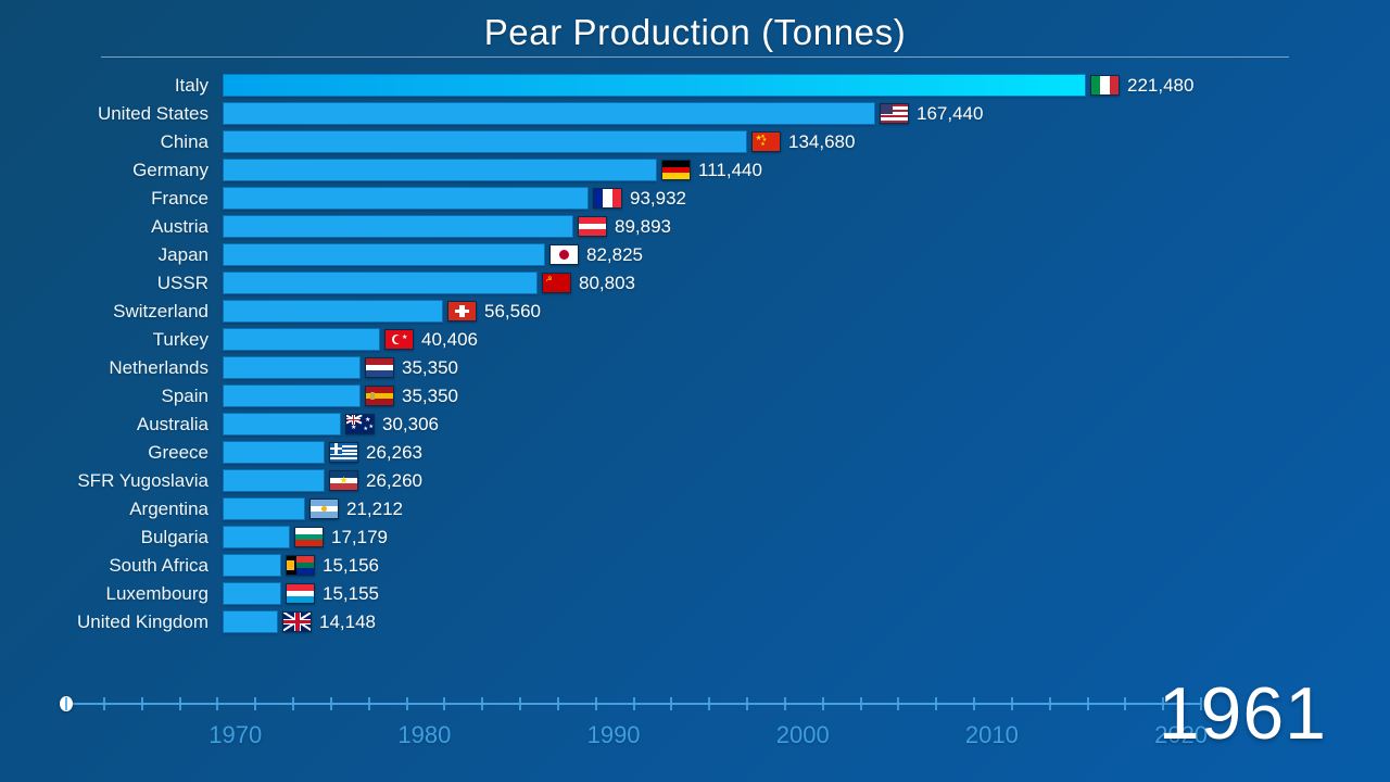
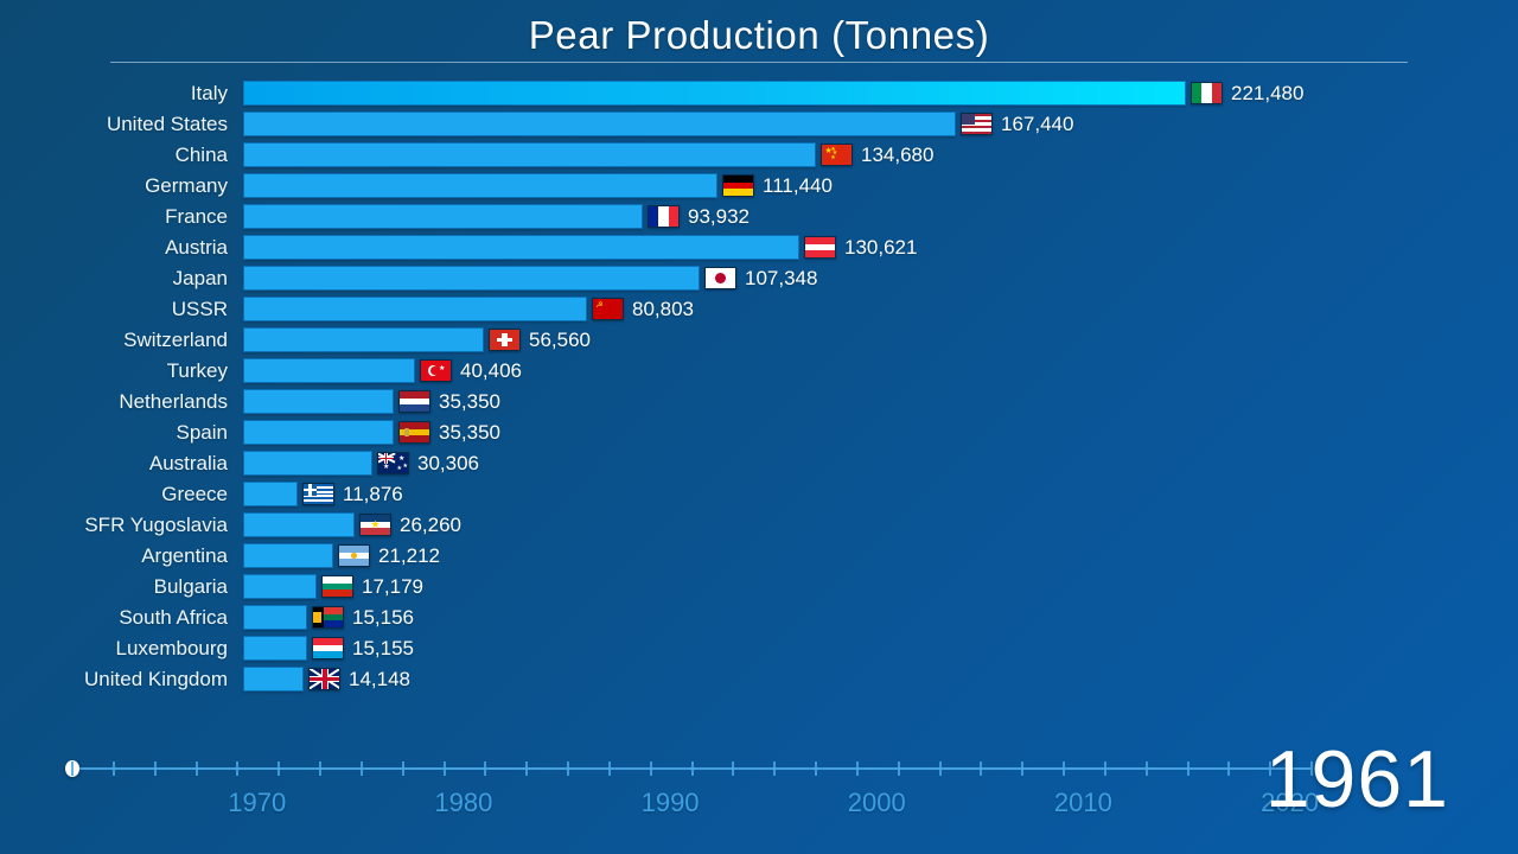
Austria: 89,893 -> 130,621
Japan: 82,825 -> 107,348
Greece: 26,263 -> 11,876
